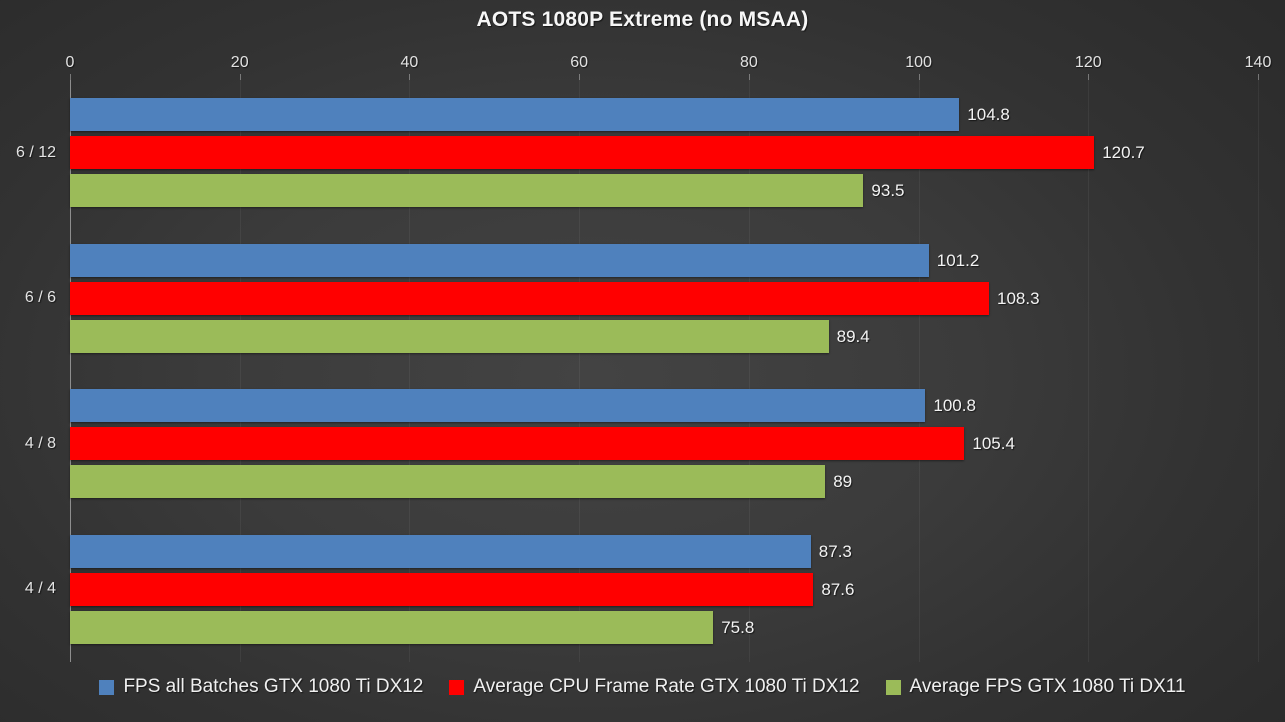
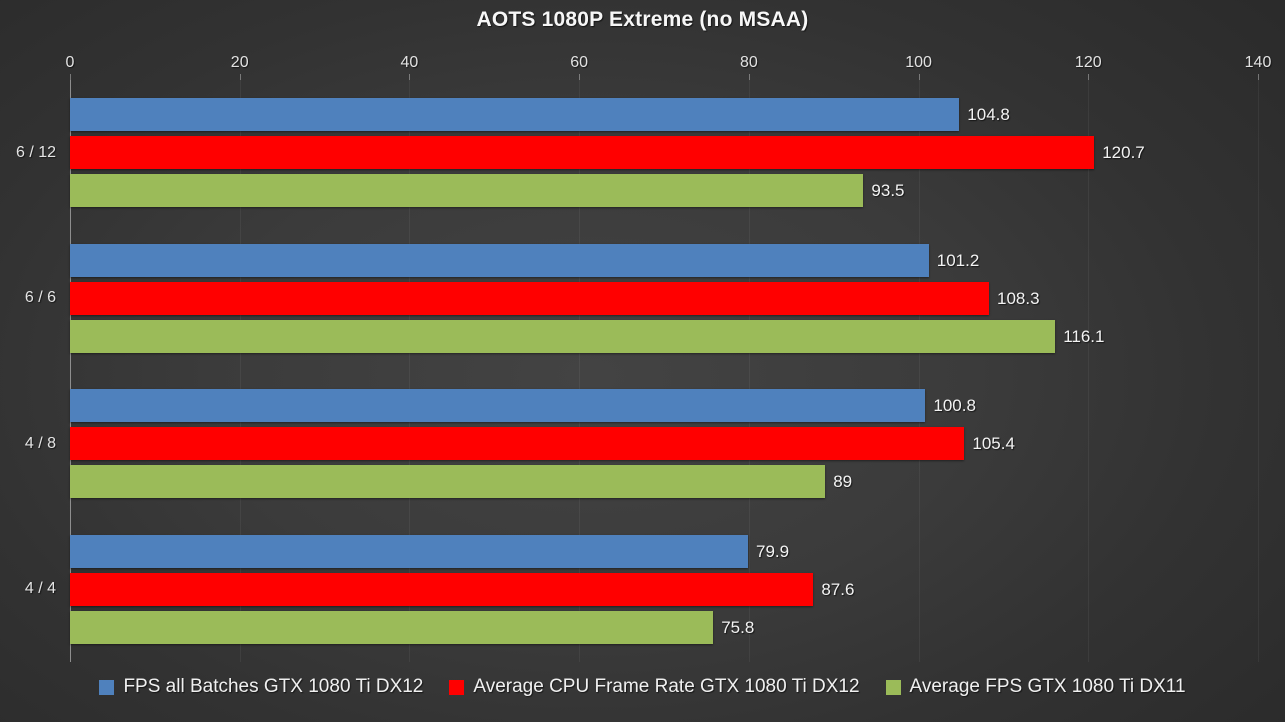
Average FPS GTX 1080 Ti DX11/6 / 6: 89.4 -> 116.1
FPS all Batches GTX 1080 Ti DX12/4 / 4: 87.3 -> 79.9
